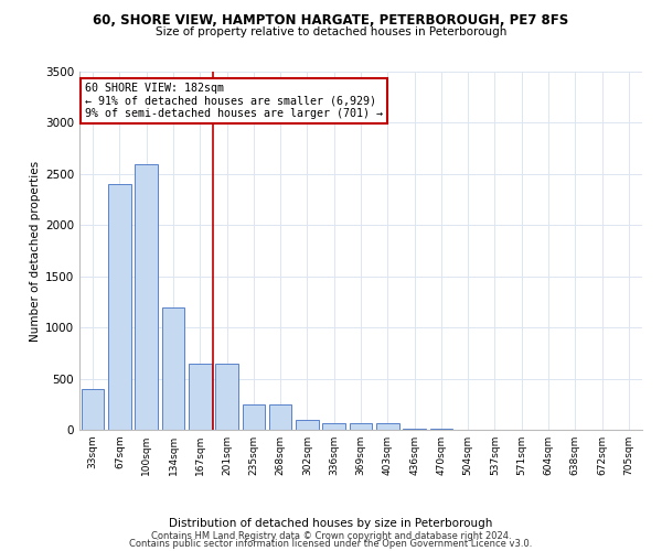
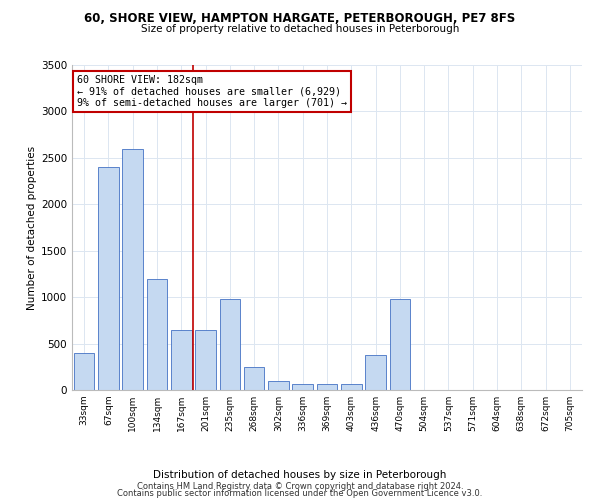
235sqm: 250 -> 980
436sqm: 20 -> 380
470sqm: 10 -> 980
